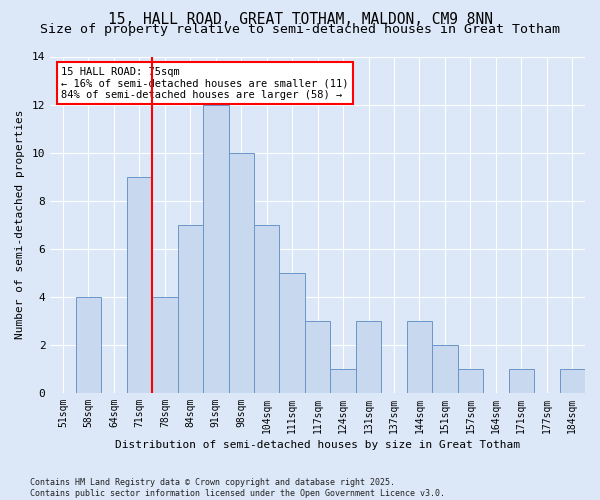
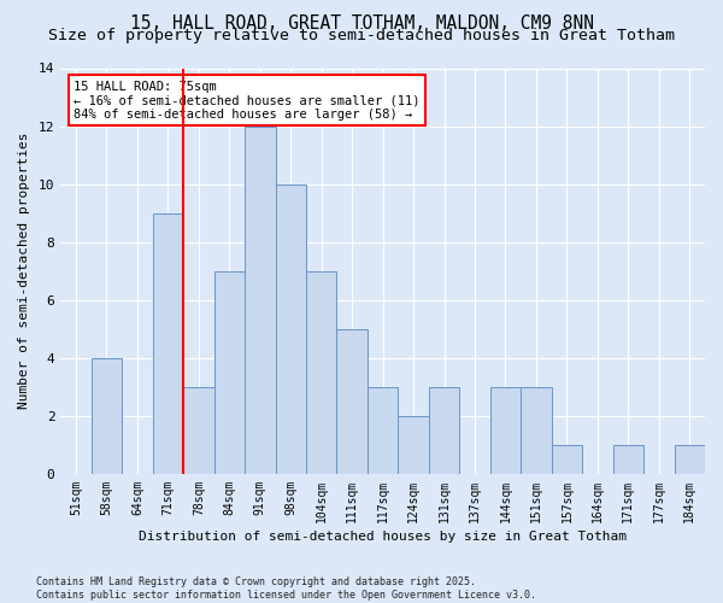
78sqm: 4 -> 3
124sqm: 1 -> 2
151sqm: 2 -> 3
